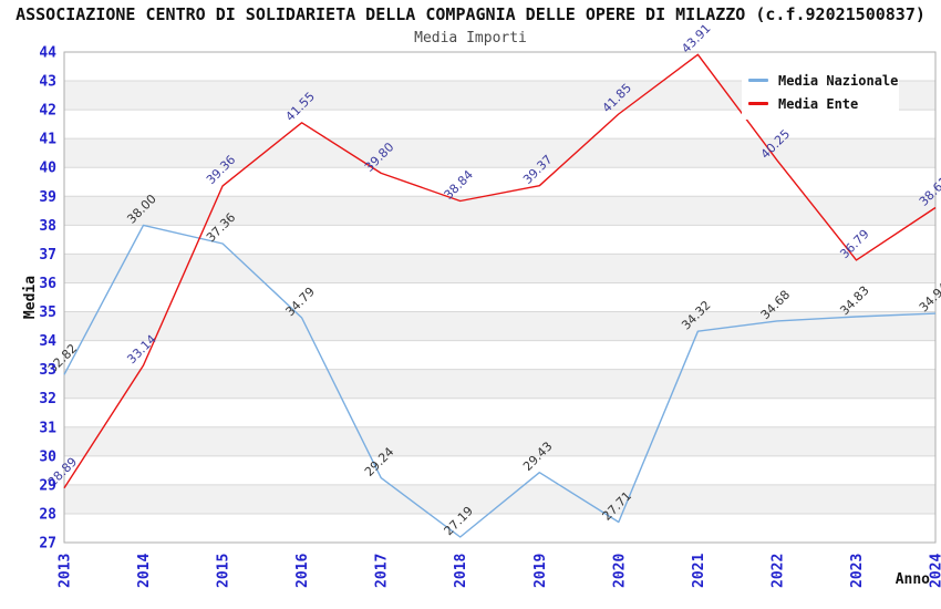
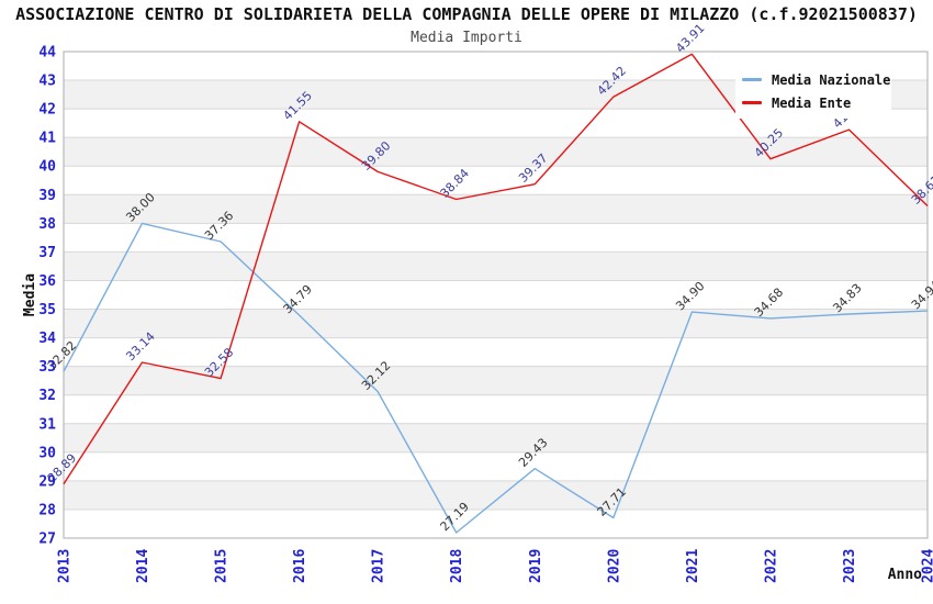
Media Ente/2015: 39.36 -> 32.58
Media Nazionale/2017: 29.24 -> 32.12
Media Ente/2020: 41.85 -> 42.42
Media Nazionale/2021: 34.32 -> 34.90
Media Ente/2023: 36.79 -> 41.27
